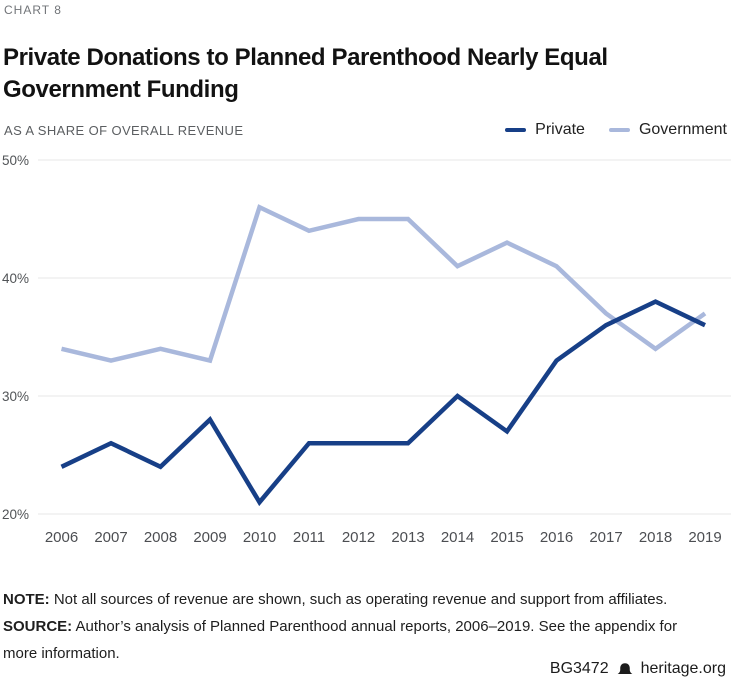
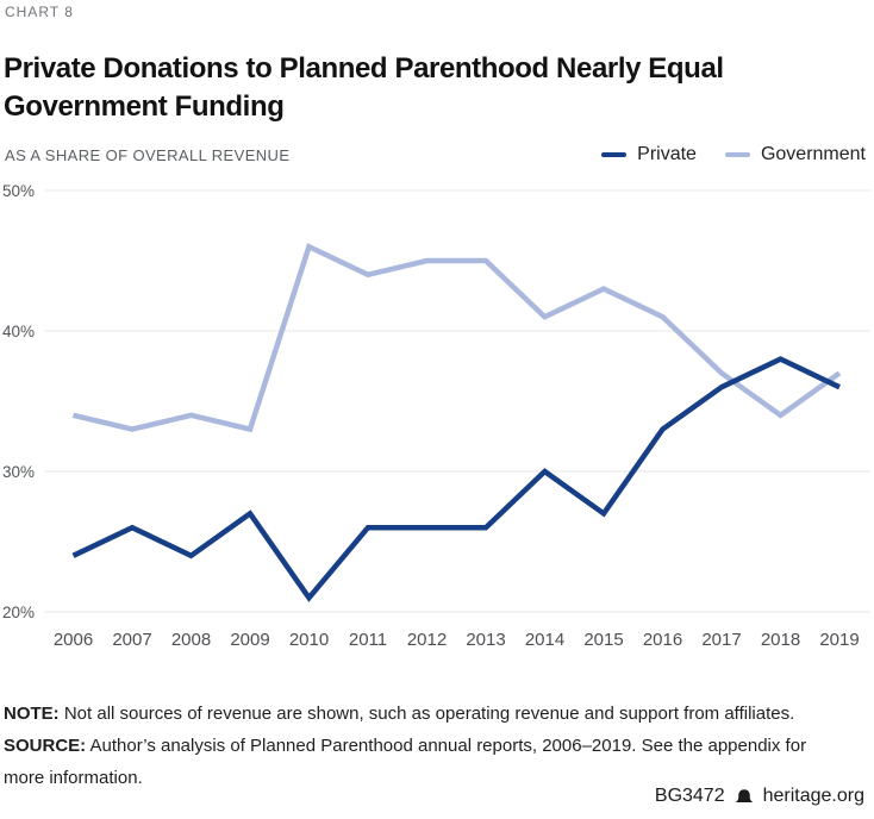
Private/2009: 28% -> 27%
